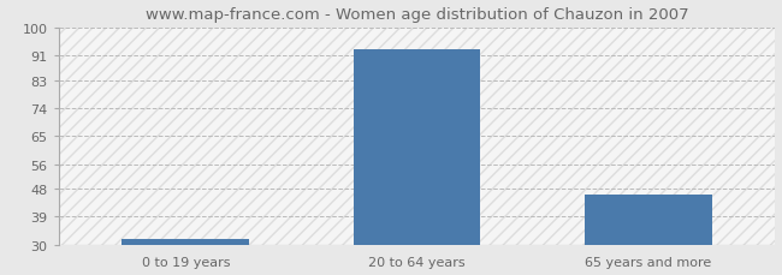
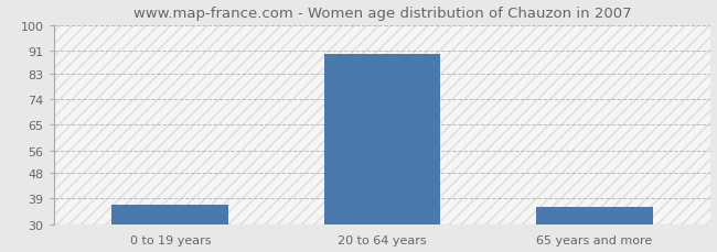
0 to 19 years: 32 -> 37
20 to 64 years: 93 -> 90
65 years and more: 46 -> 36
